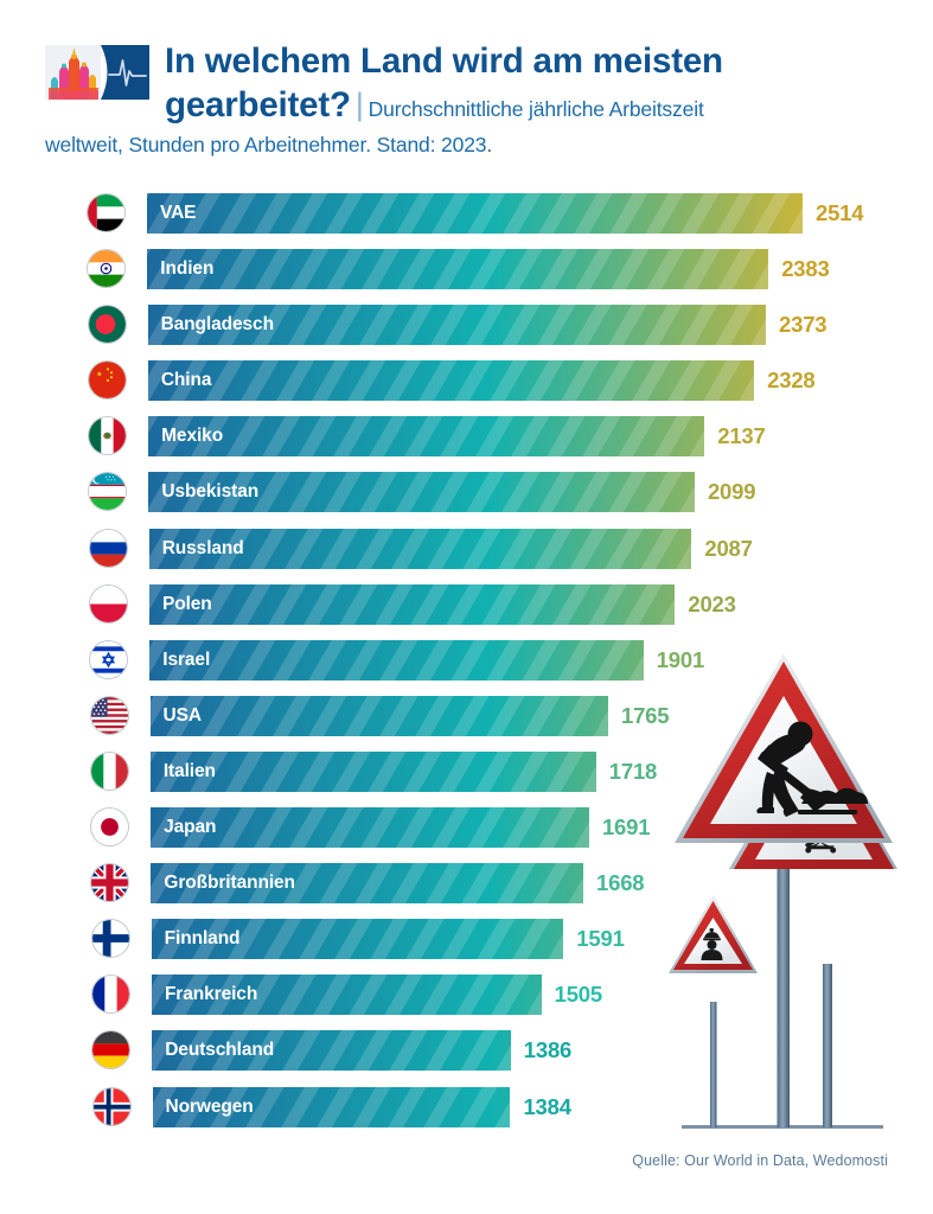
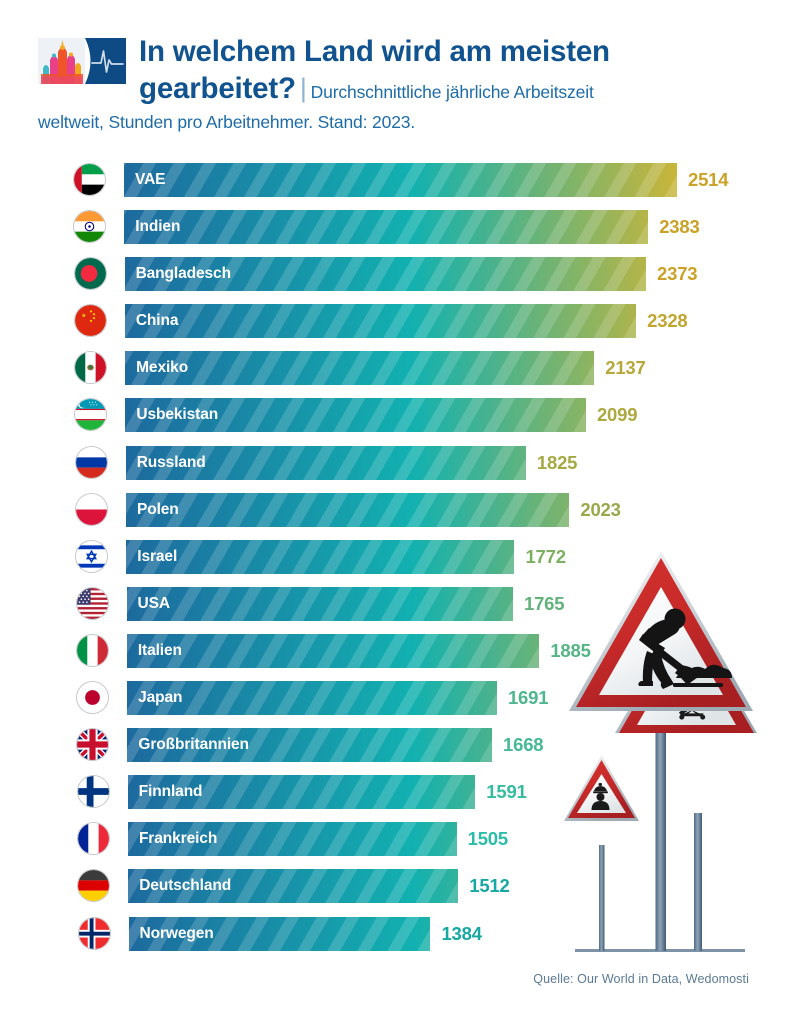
Russland: 2087 -> 1825
Israel: 1901 -> 1772
Italien: 1718 -> 1885
Deutschland: 1386 -> 1512
